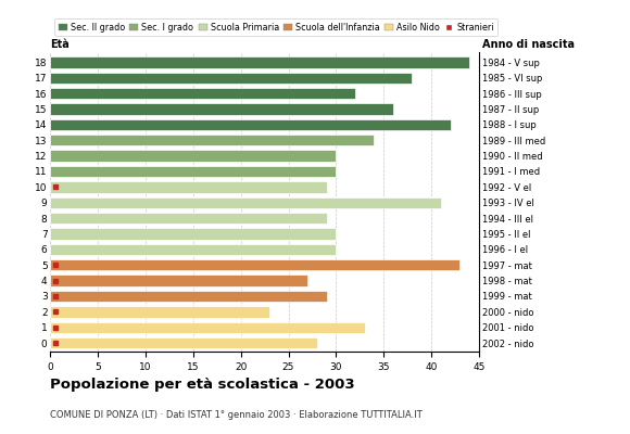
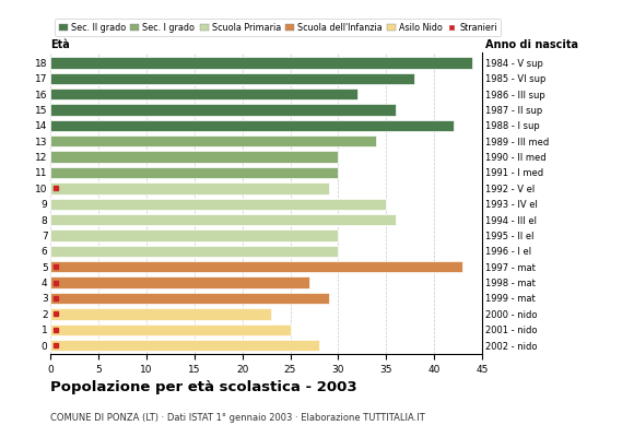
9: 41 -> 35
8: 29 -> 36
1: 33 -> 25
